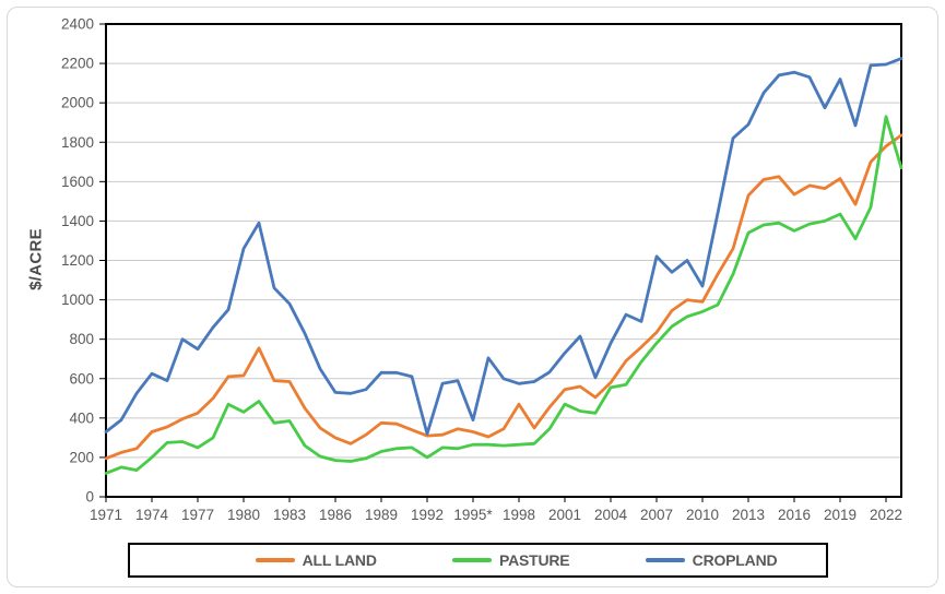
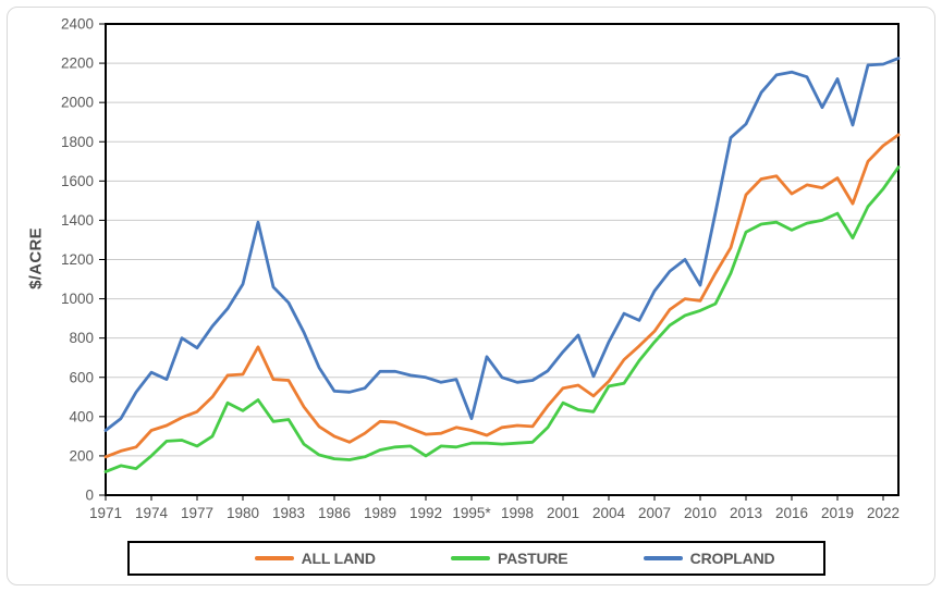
CROPLAND/1980: 1260 -> 1080
CROPLAND/1992: 320 -> 600
ALL LAND/1998: 470 -> 360
CROPLAND/2007: 1220 -> 1040
PASTURE/2022: 1930 -> 1560
